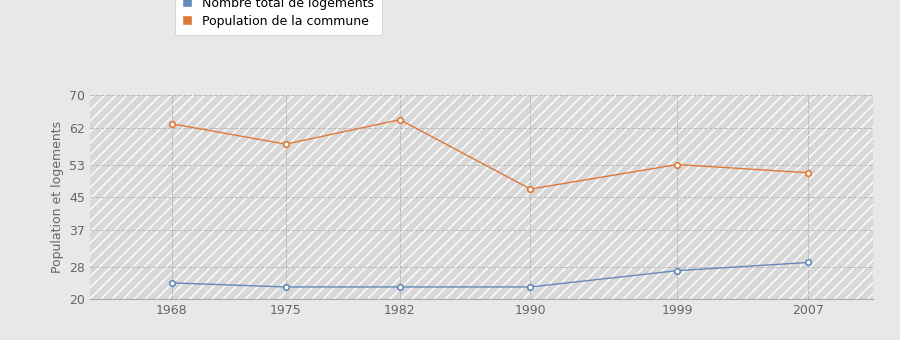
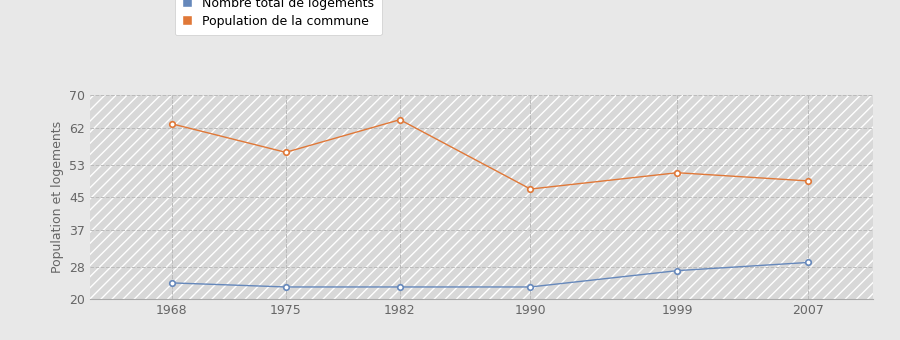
Population de la commune/1975: 58 -> 56
Population de la commune/1999: 53 -> 51
Population de la commune/2007: 51 -> 49
